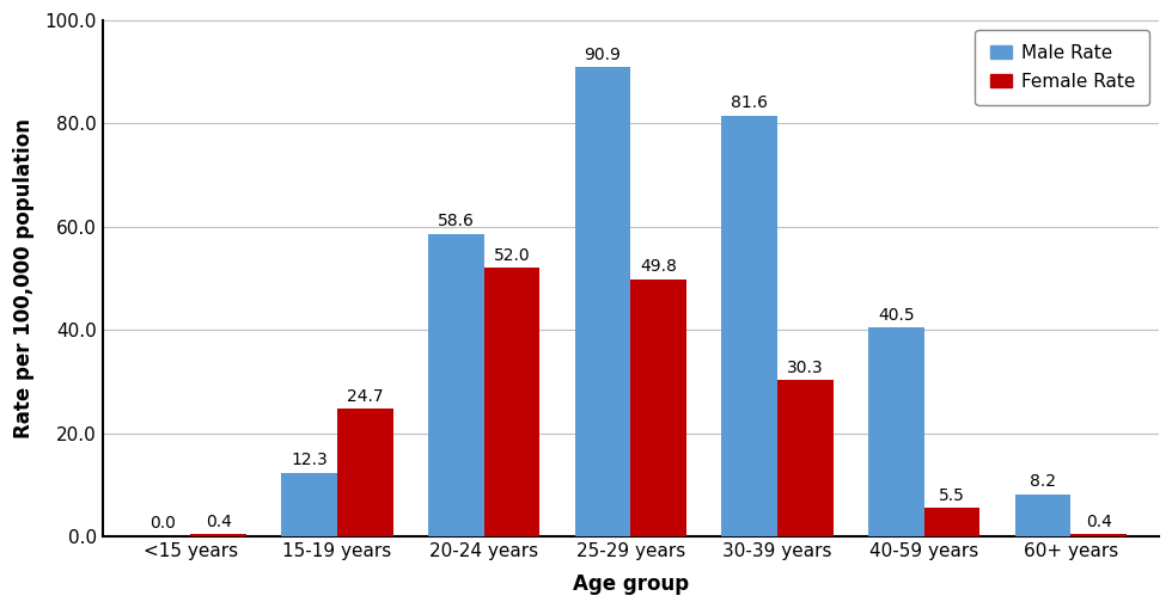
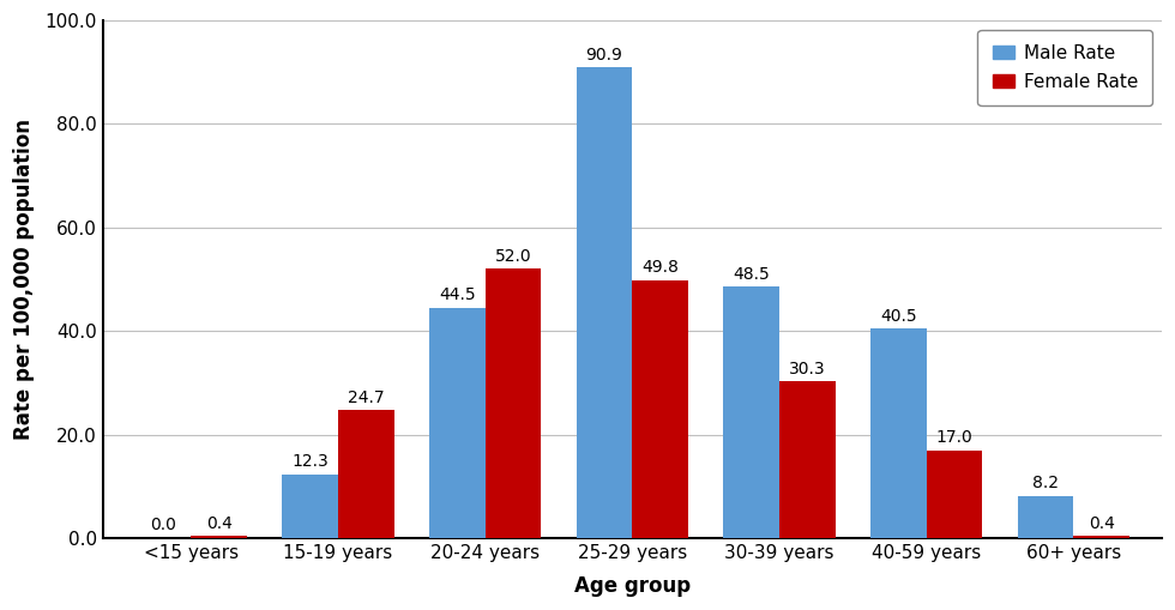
Male Rate/20-24 years: 58.6 -> 44.5
Male Rate/30-39 years: 81.6 -> 48.5
Female Rate/40-59 years: 5.5 -> 17.0
